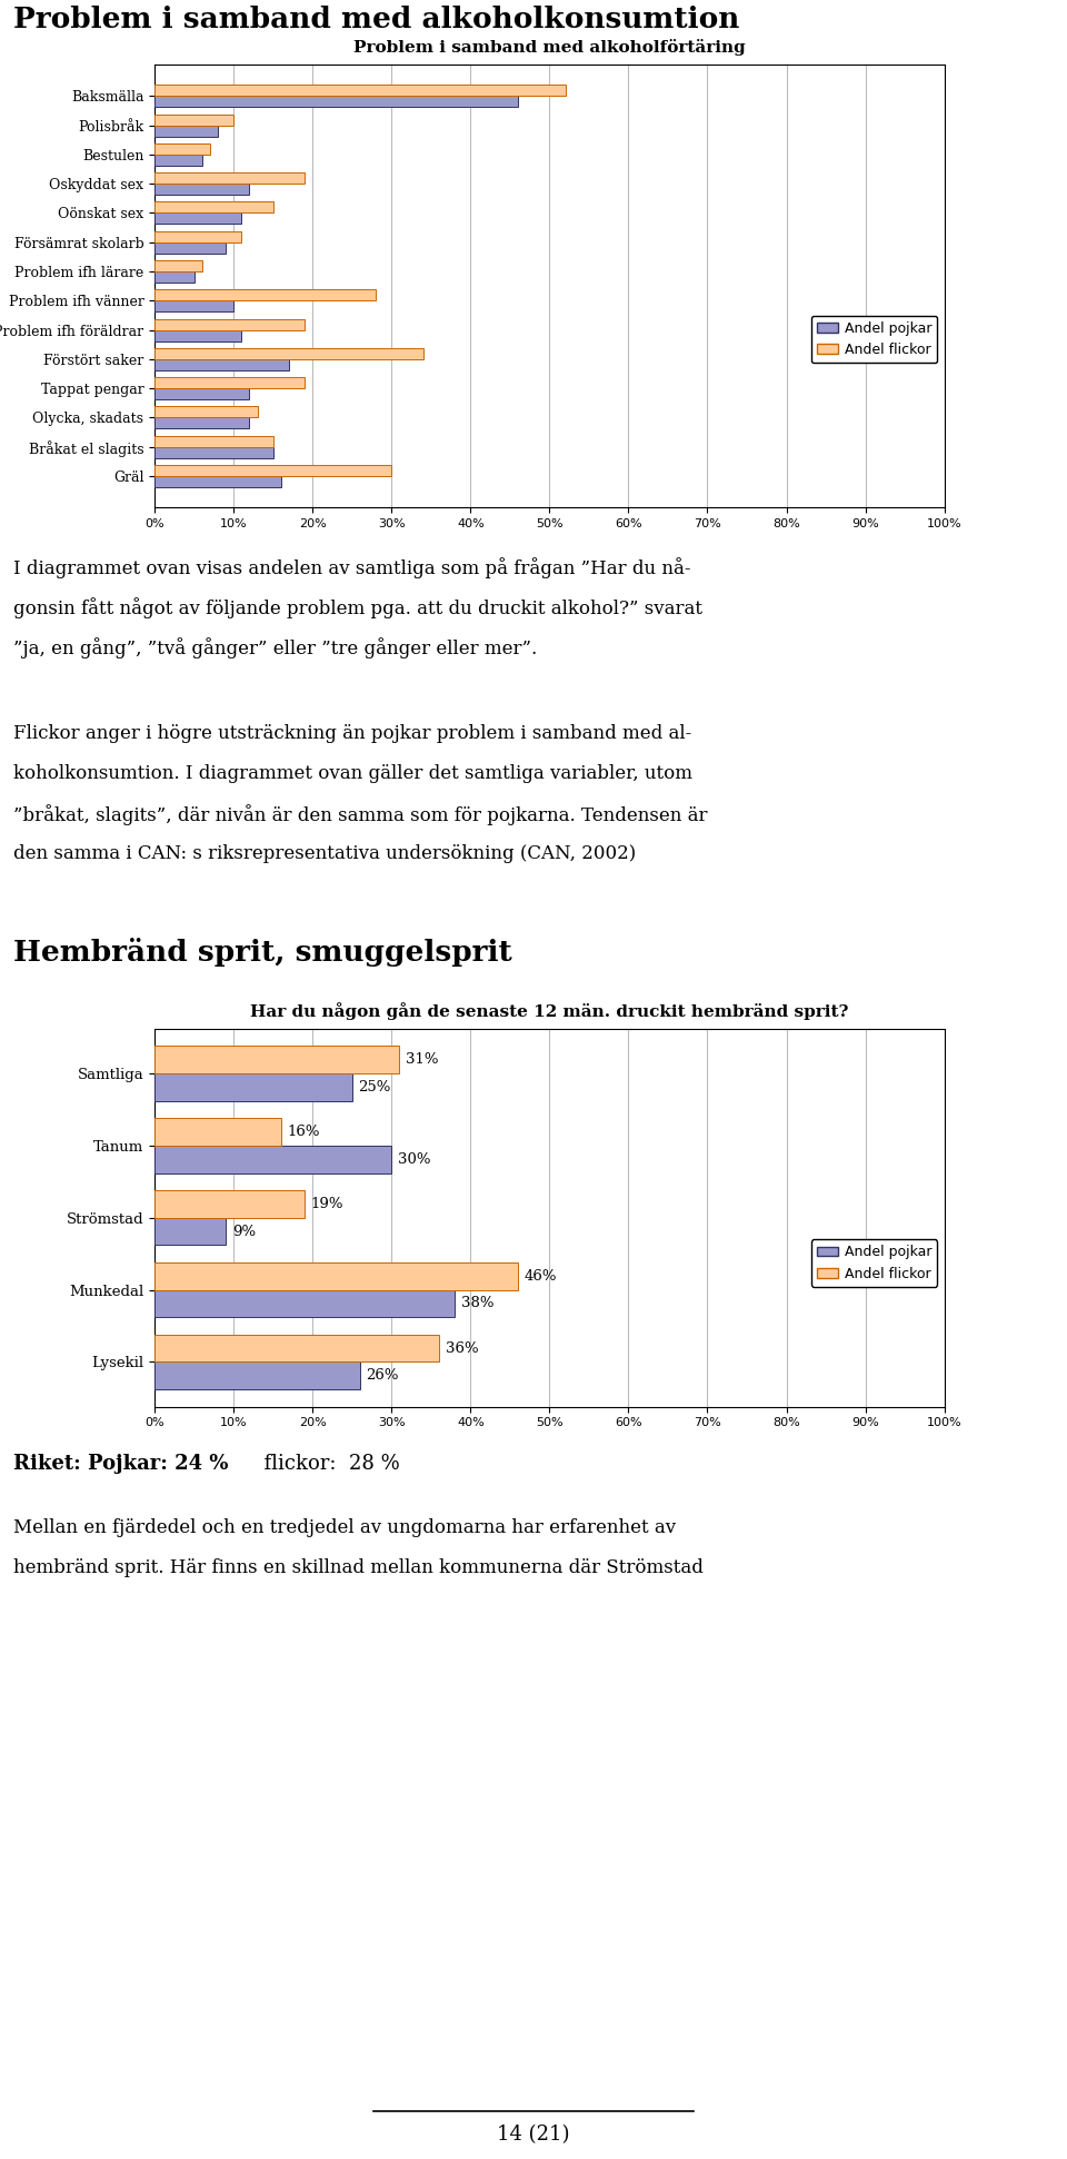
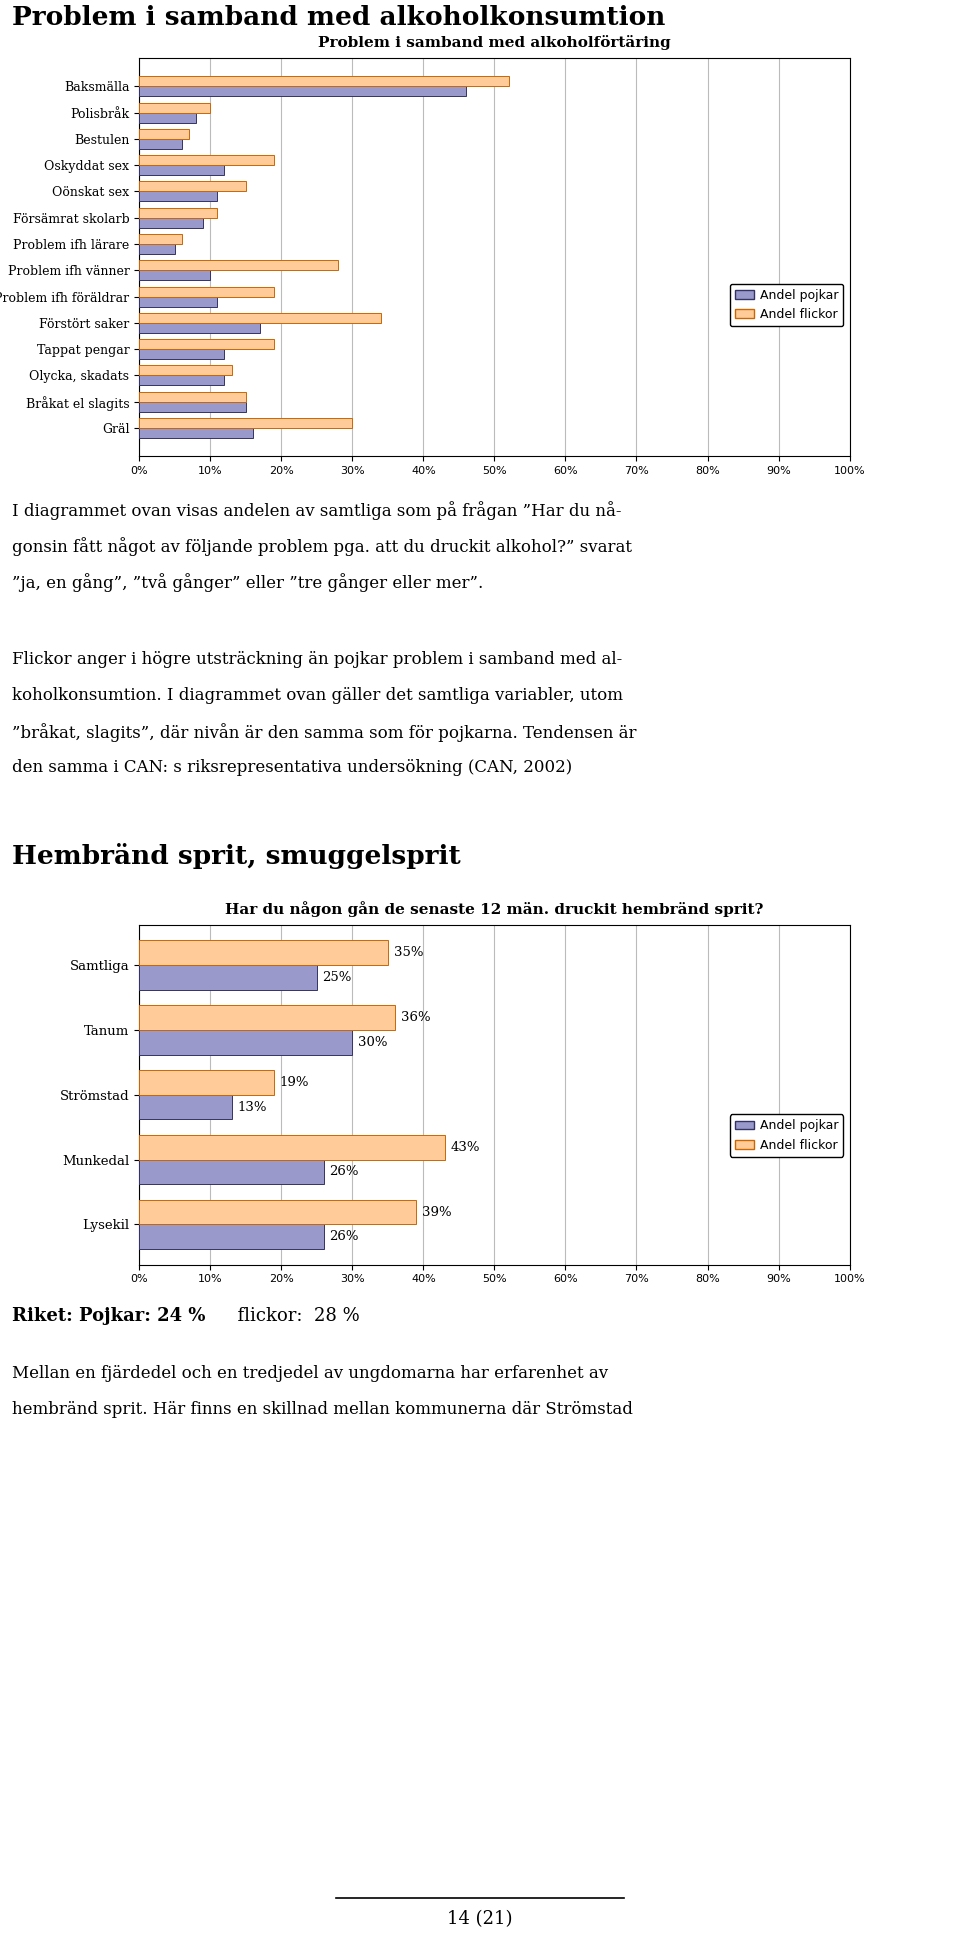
Har du någon gån de senaste 12 män. druckit hembränd sprit?/Andel flickor/Samtliga: 31% -> 35%
Har du någon gån de senaste 12 män. druckit hembränd sprit?/Andel flickor/Tanum: 16% -> 36%
Har du någon gån de senaste 12 män. druckit hembränd sprit?/Andel pojkar/Strömstad: 9% -> 13%
Har du någon gån de senaste 12 män. druckit hembränd sprit?/Andel flickor/Munkedal: 46% -> 43%
Har du någon gån de senaste 12 män. druckit hembränd sprit?/Andel pojkar/Munkedal: 38% -> 26%
Har du någon gån de senaste 12 män. druckit hembränd sprit?/Andel flickor/Lysekil: 36% -> 39%
